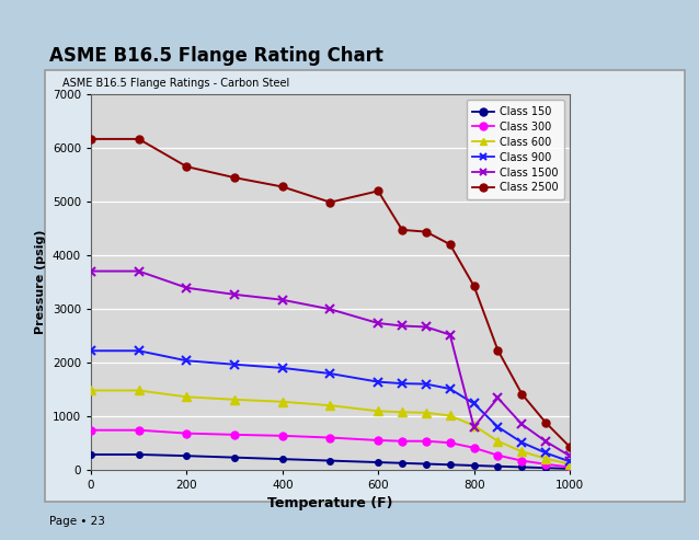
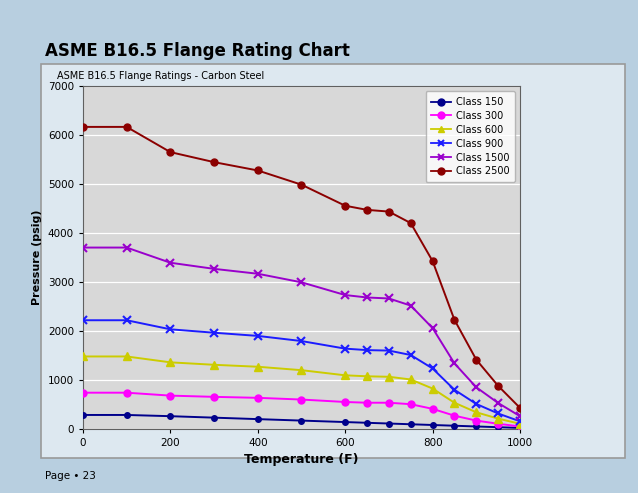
Class 2500/600: 5200 -> 4560
Class 1500/800: 800 -> 2060
